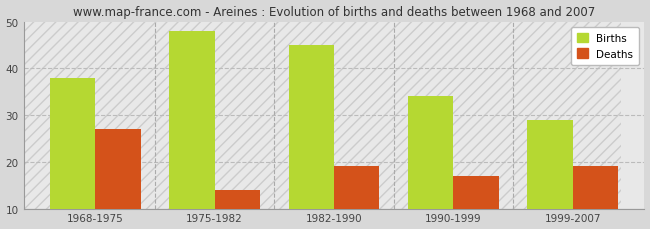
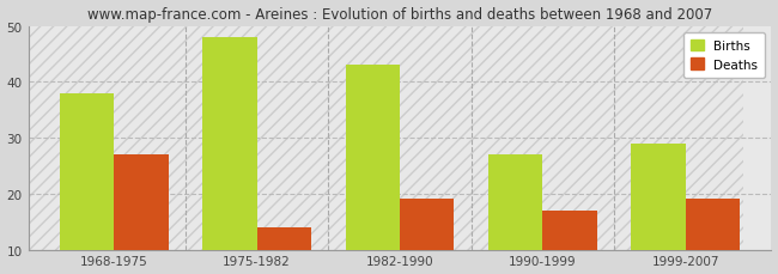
Births/1982-1990: 45 -> 43
Births/1990-1999: 34 -> 27
